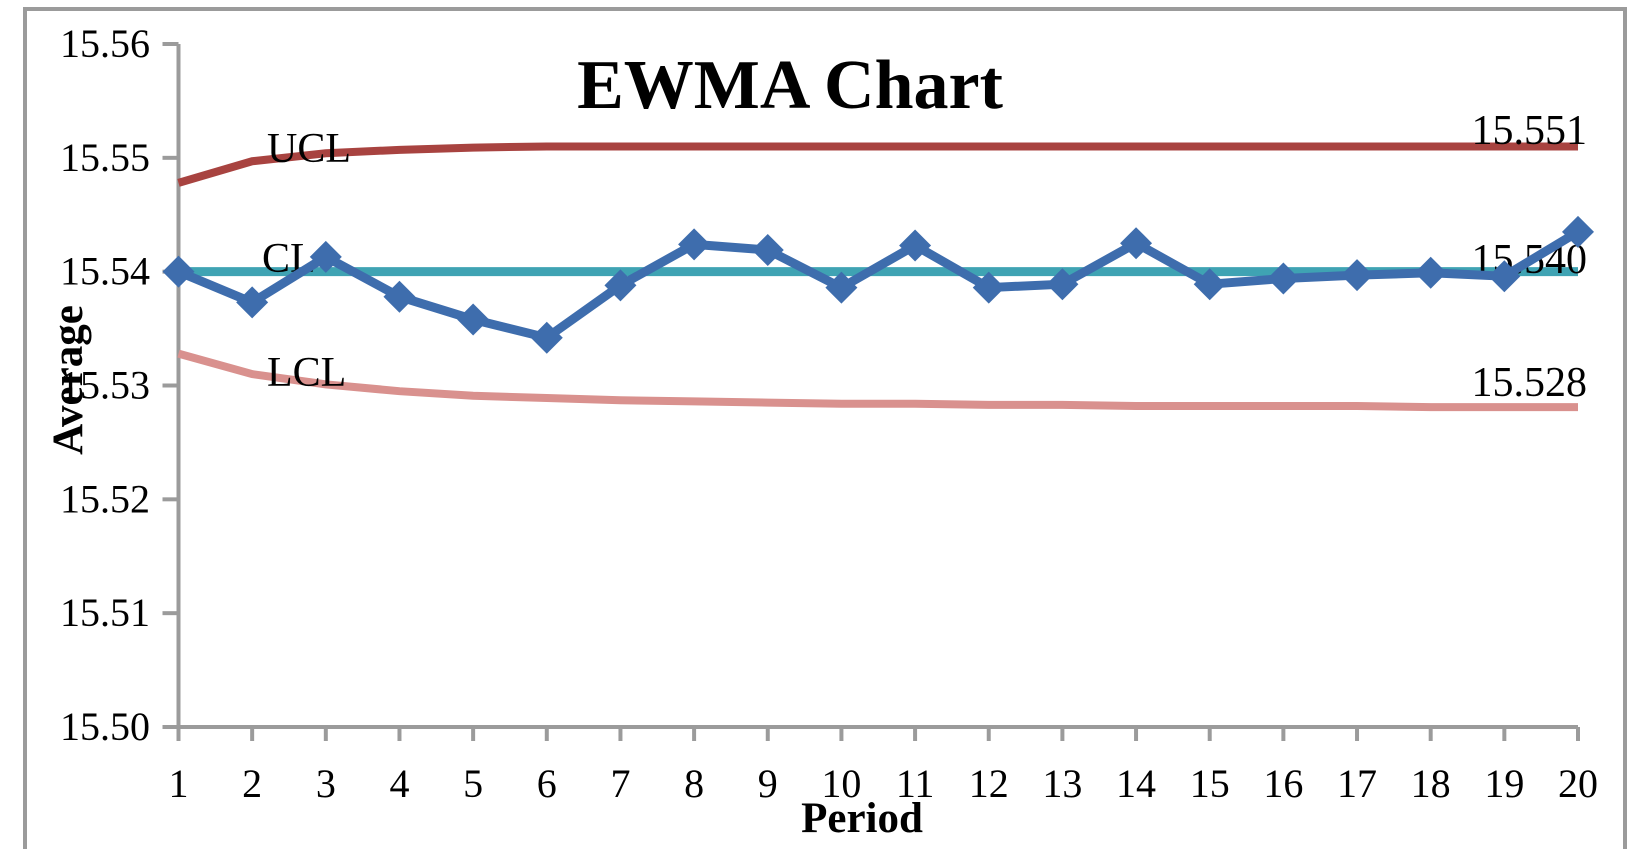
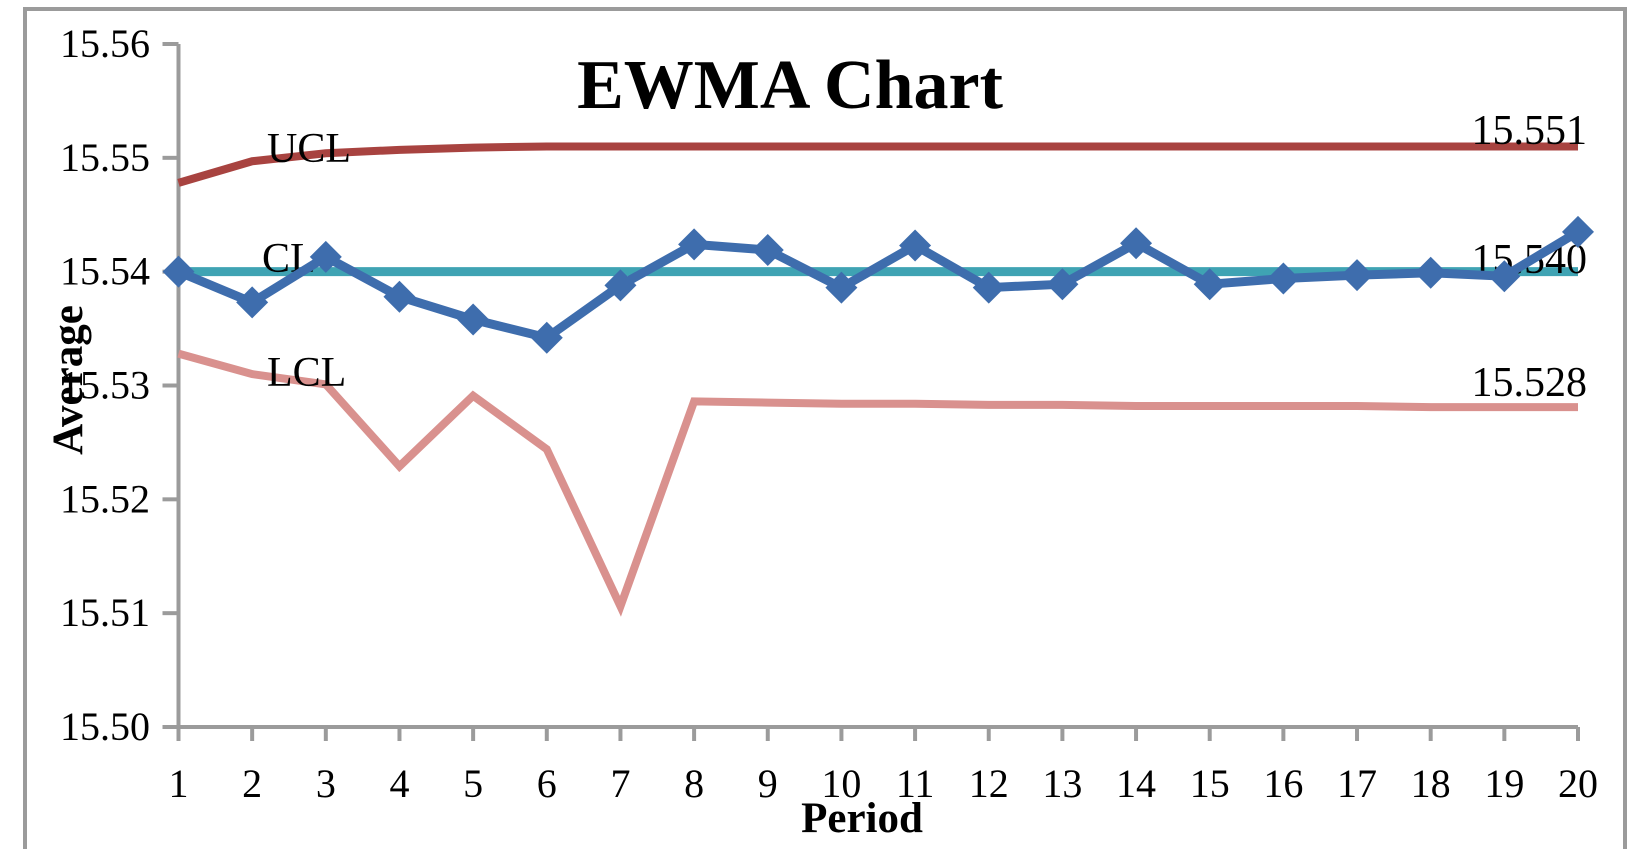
LCL/4: 15.5295 -> 15.5229
LCL/6: 15.5289 -> 15.5244
LCL/7: 15.5287 -> 15.5106
